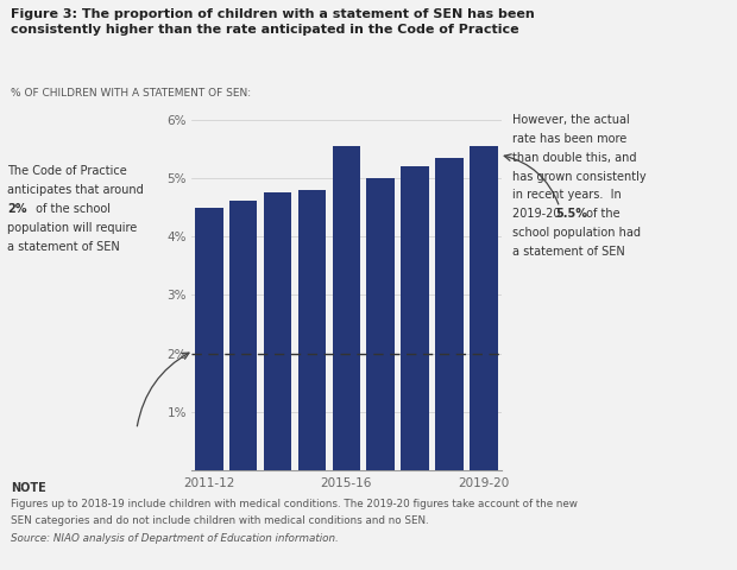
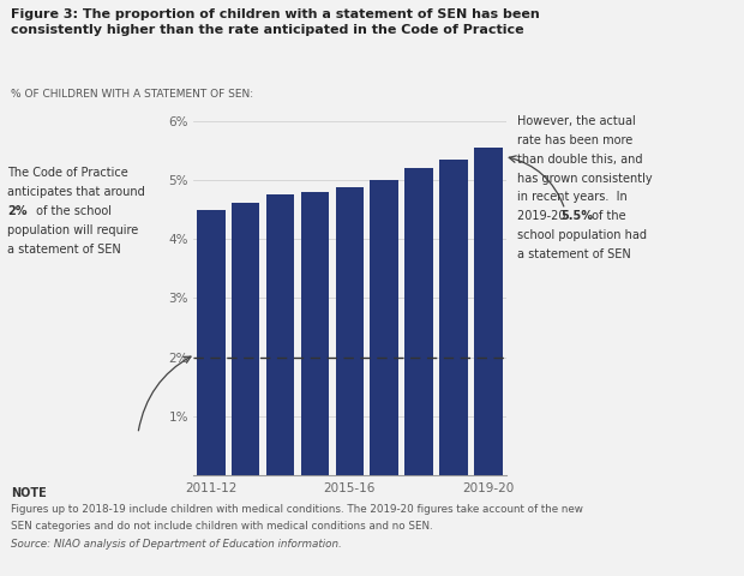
2015-16: 5.55% -> 4.88%
